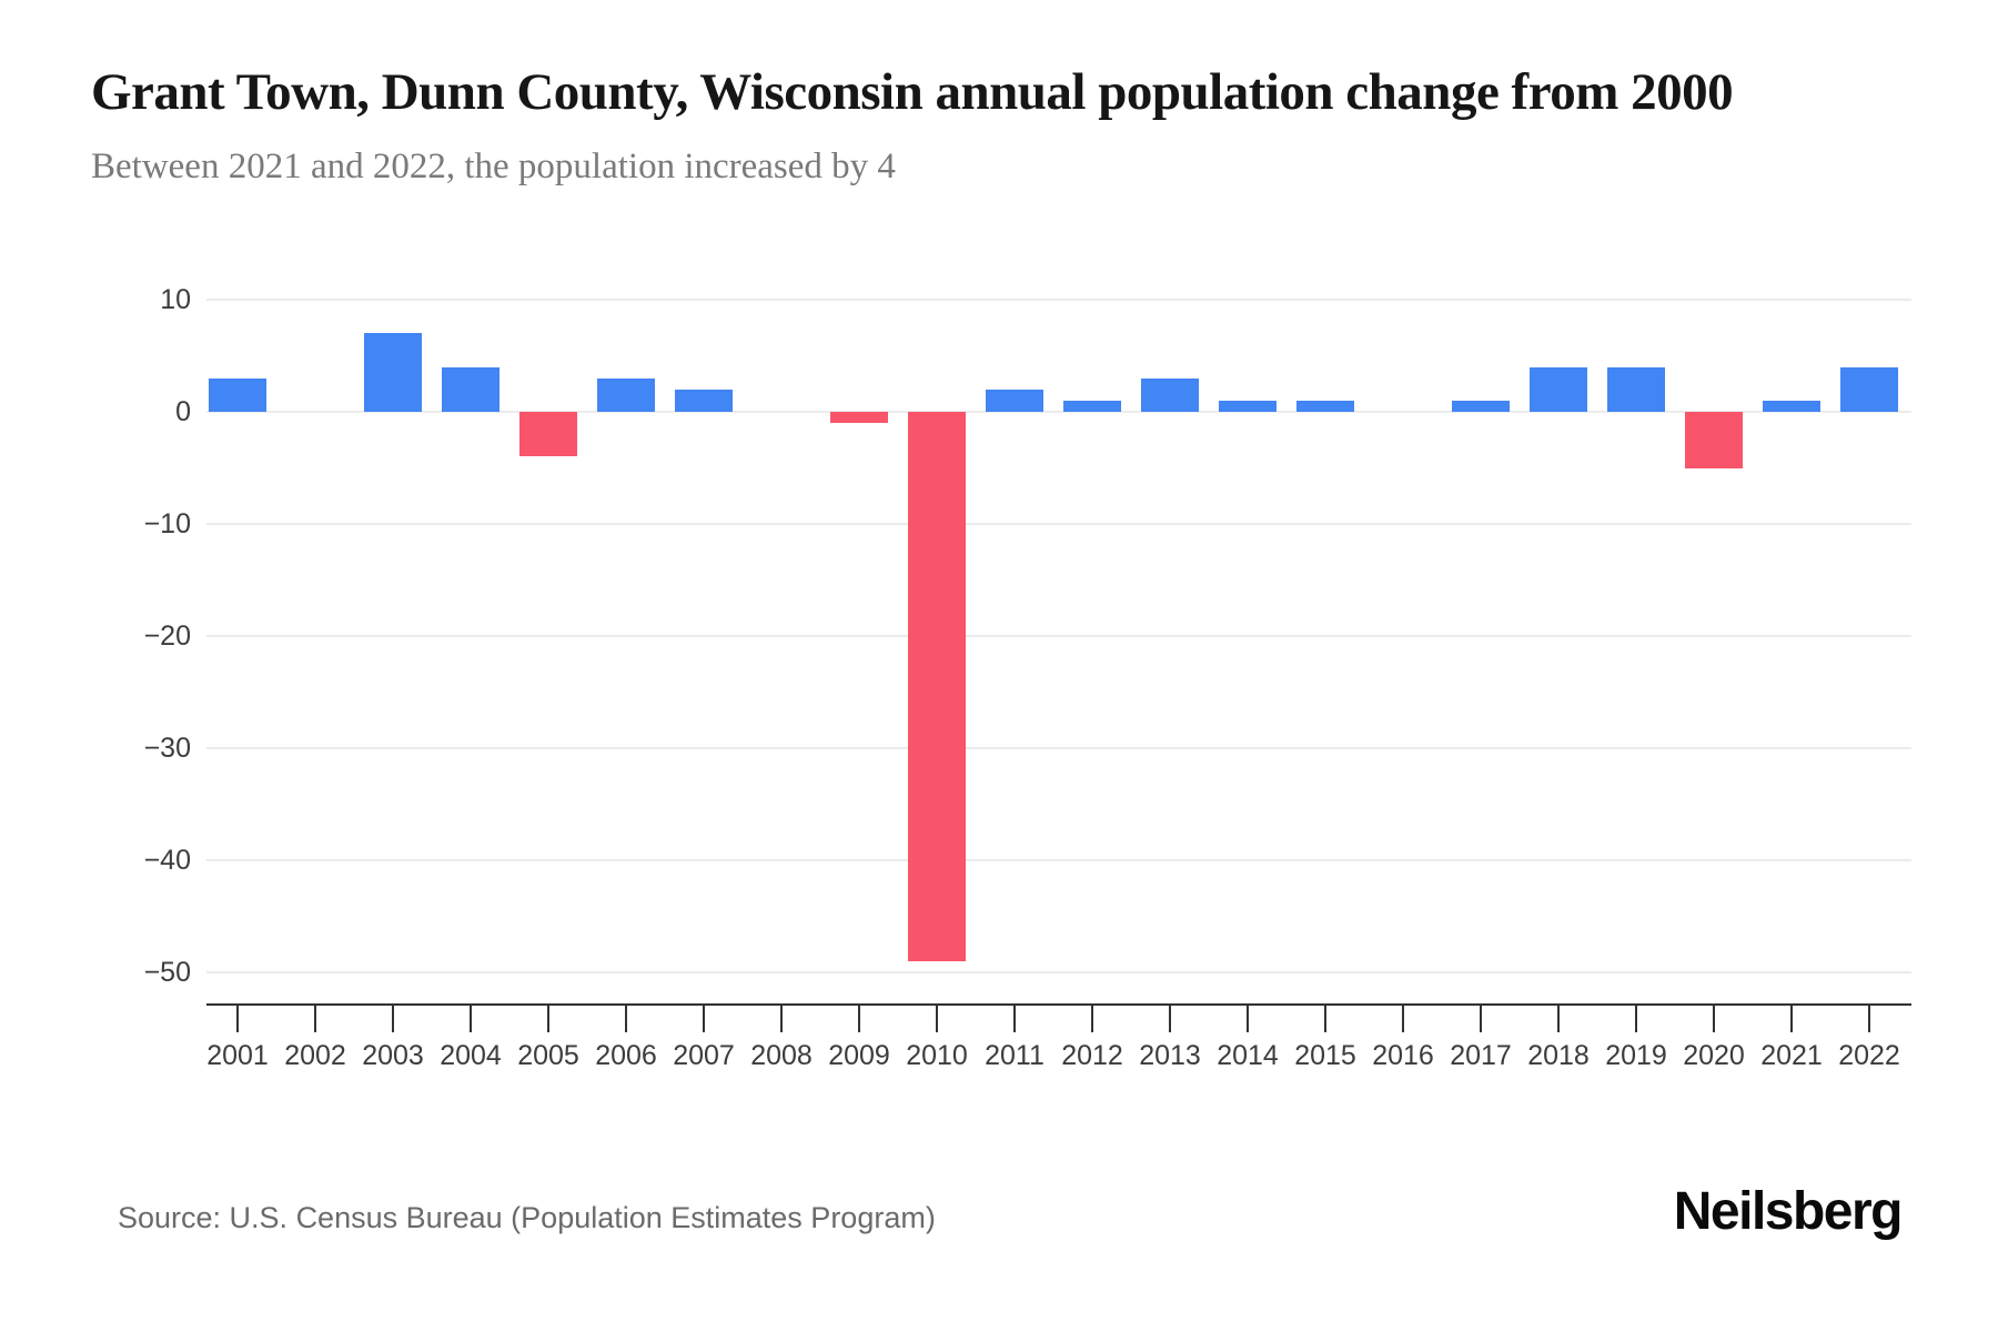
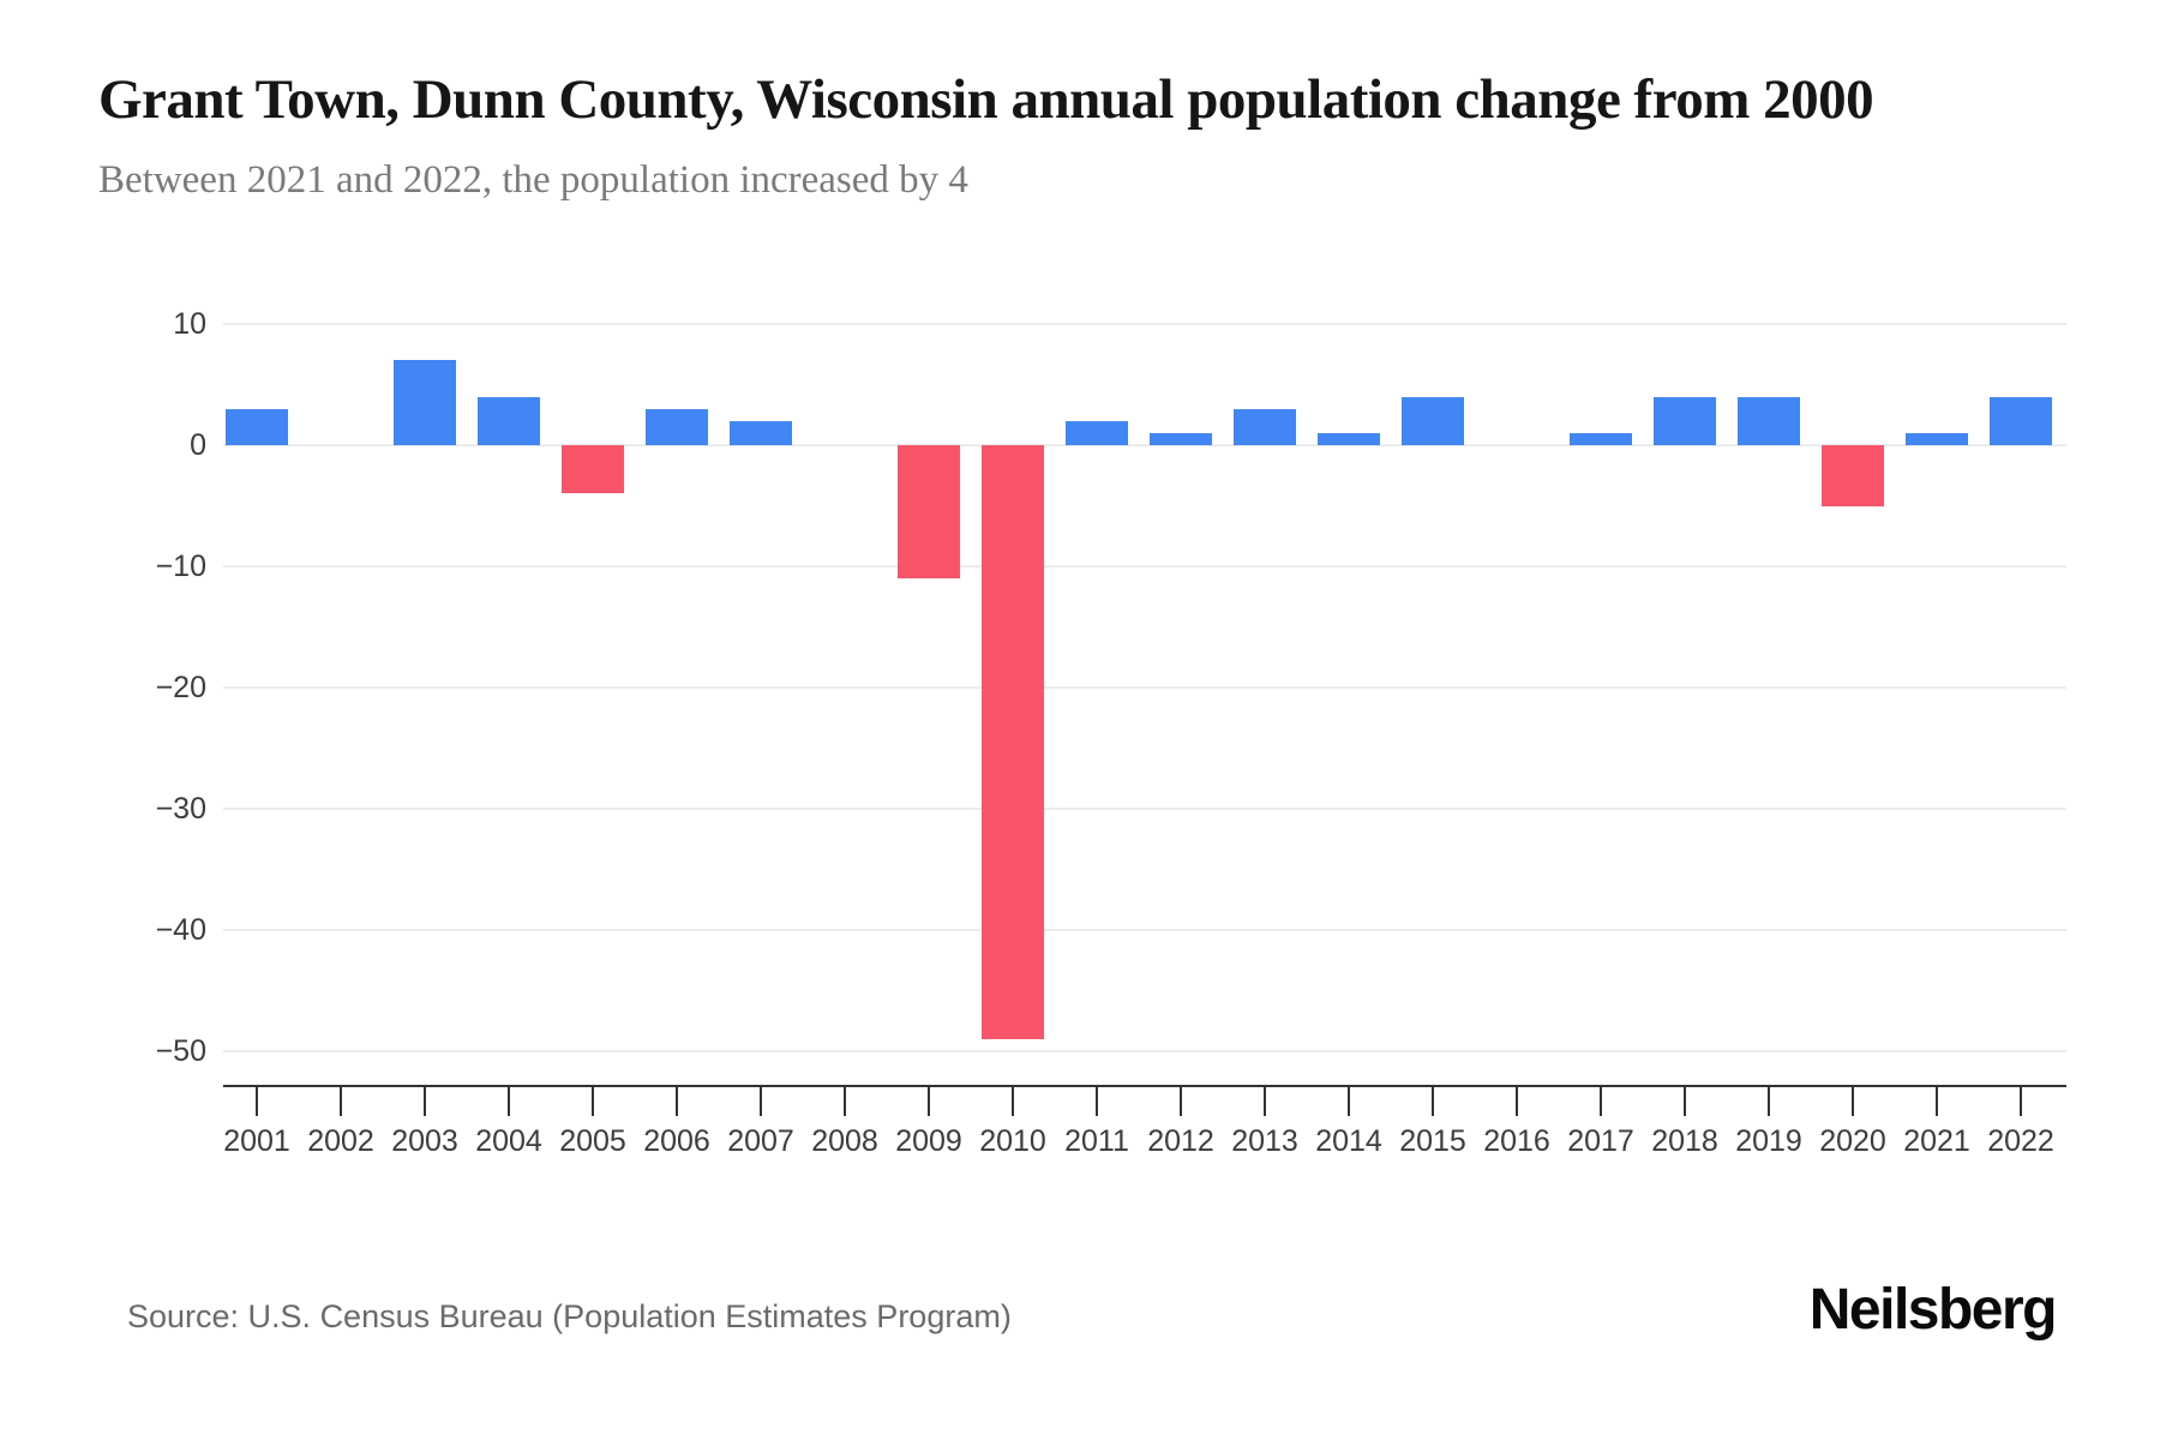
2009: -1 -> -11
2015: 1 -> 4
